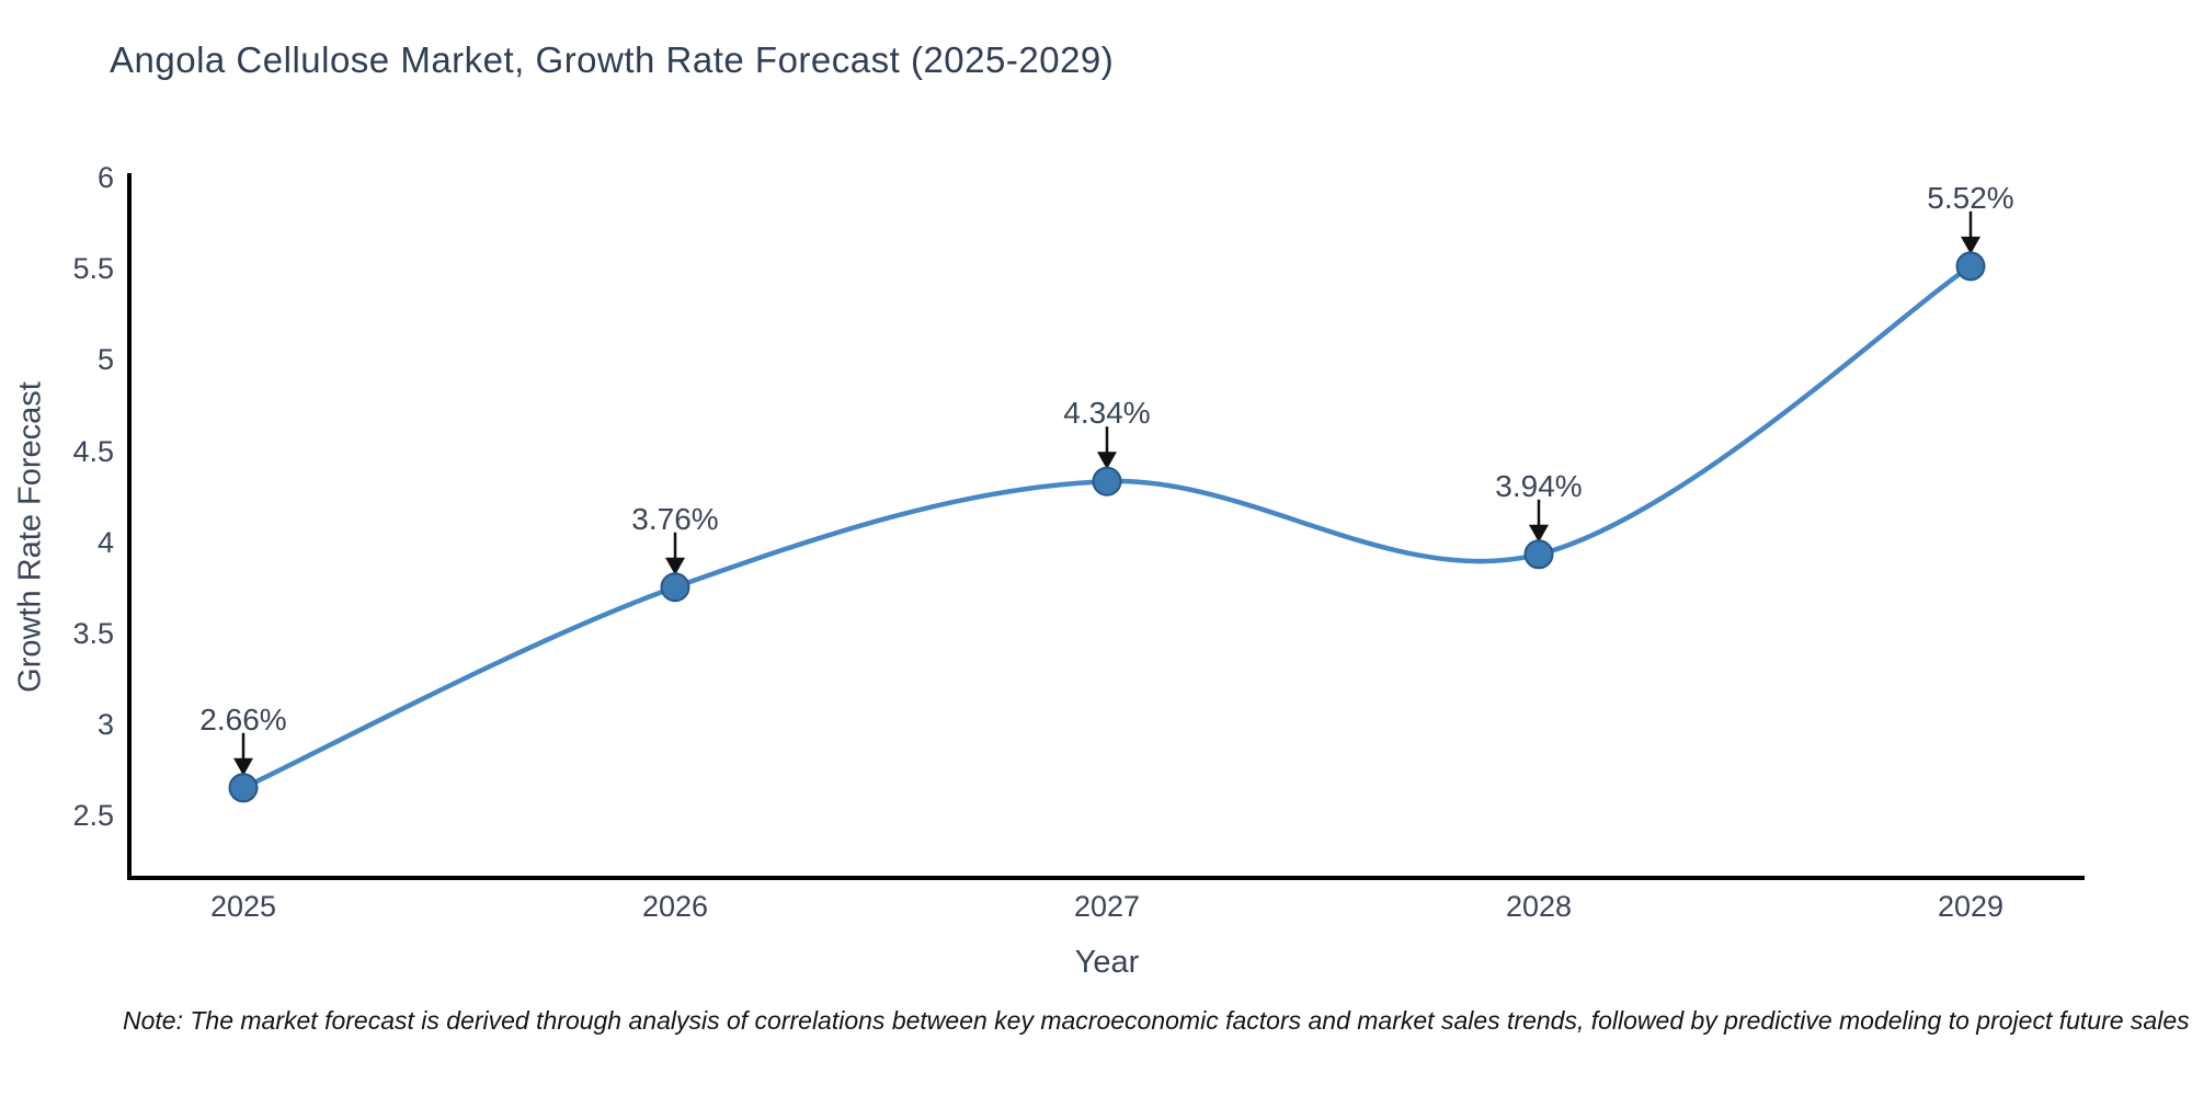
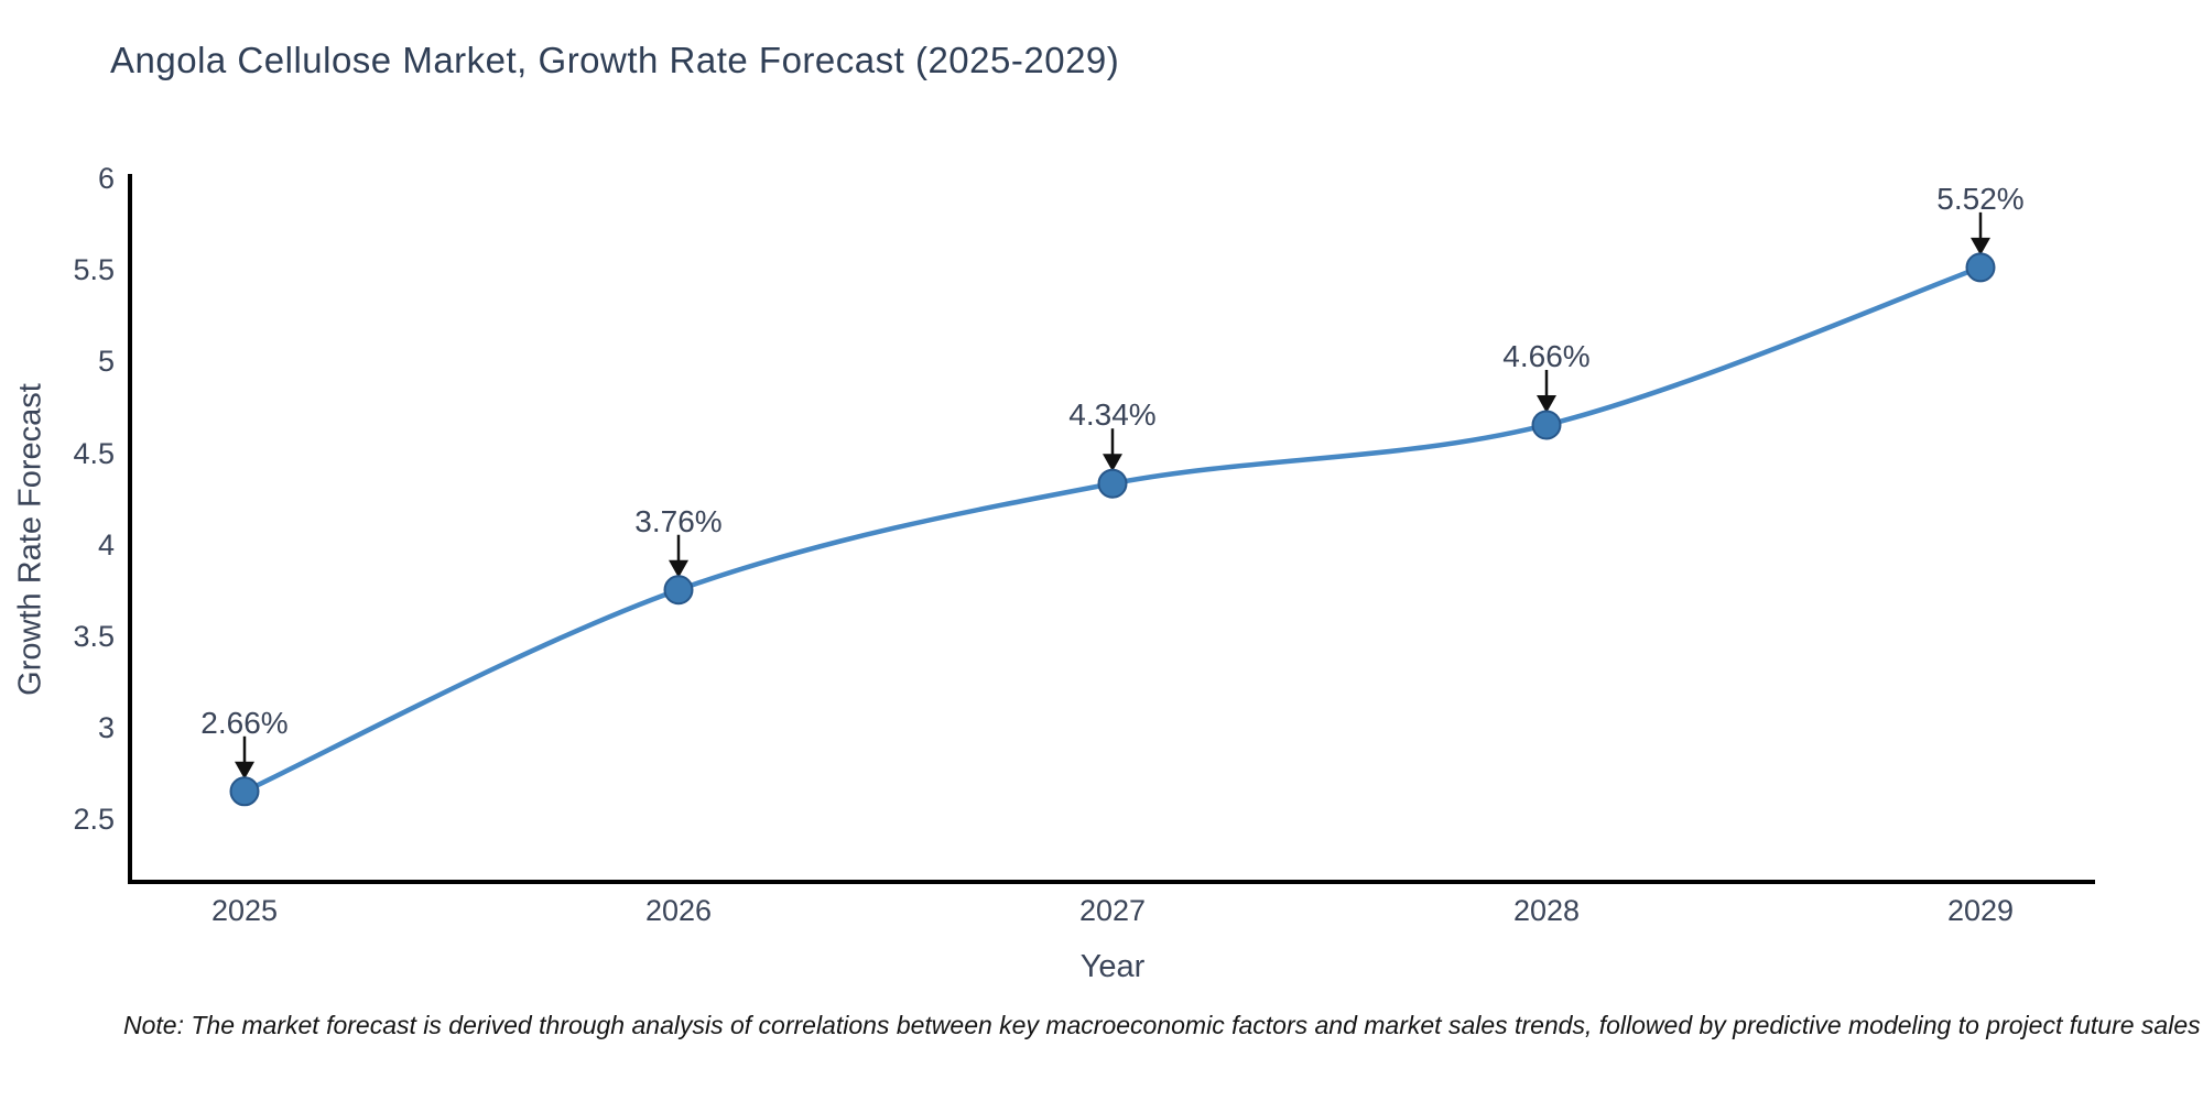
2028: 3.94% -> 4.66%
